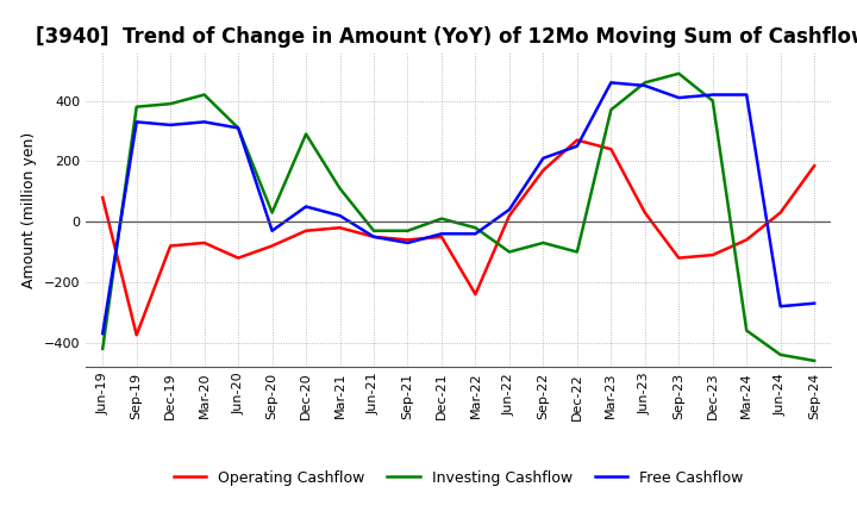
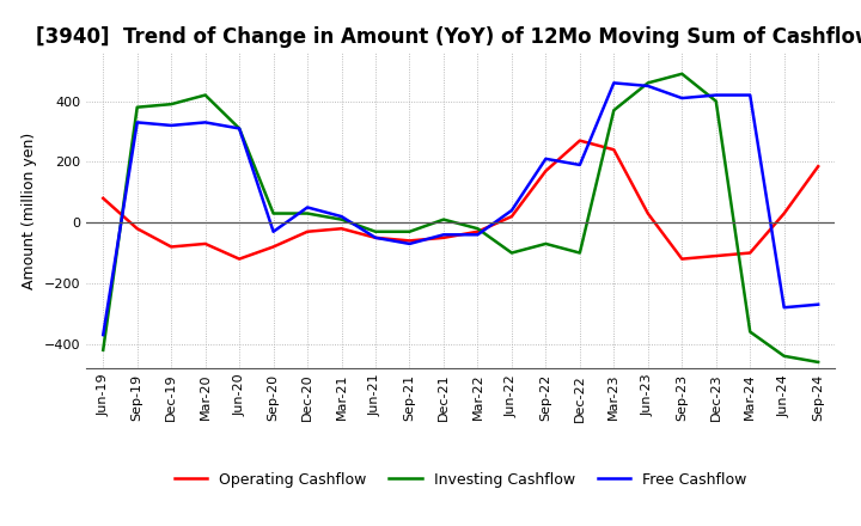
Operating Cashflow/Sep-19: -375 -> -20
Investing Cashflow/Dec-20: 290 -> 30
Investing Cashflow/Mar-21: 110 -> 10
Operating Cashflow/Mar-22: -240 -> -30
Free Cashflow/Dec-22: 250 -> 190
Operating Cashflow/Mar-24: -60 -> -100
